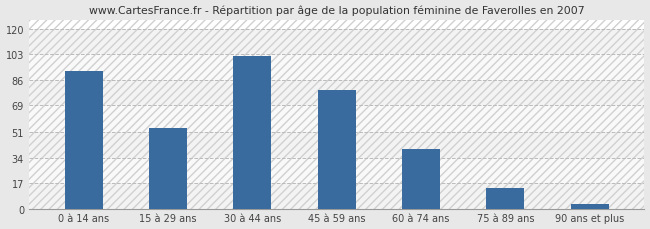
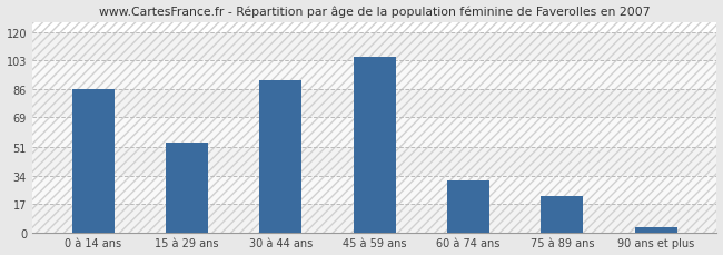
0 à 14 ans: 92 -> 86
30 à 44 ans: 102 -> 91
45 à 59 ans: 79 -> 105
60 à 74 ans: 40 -> 31
75 à 89 ans: 14 -> 22
